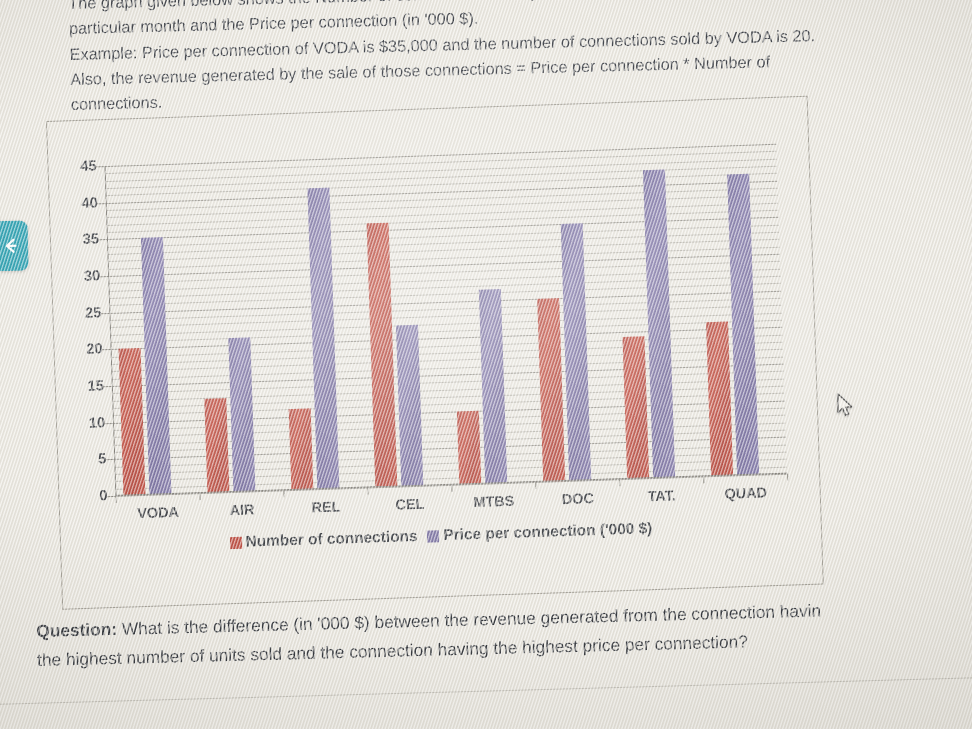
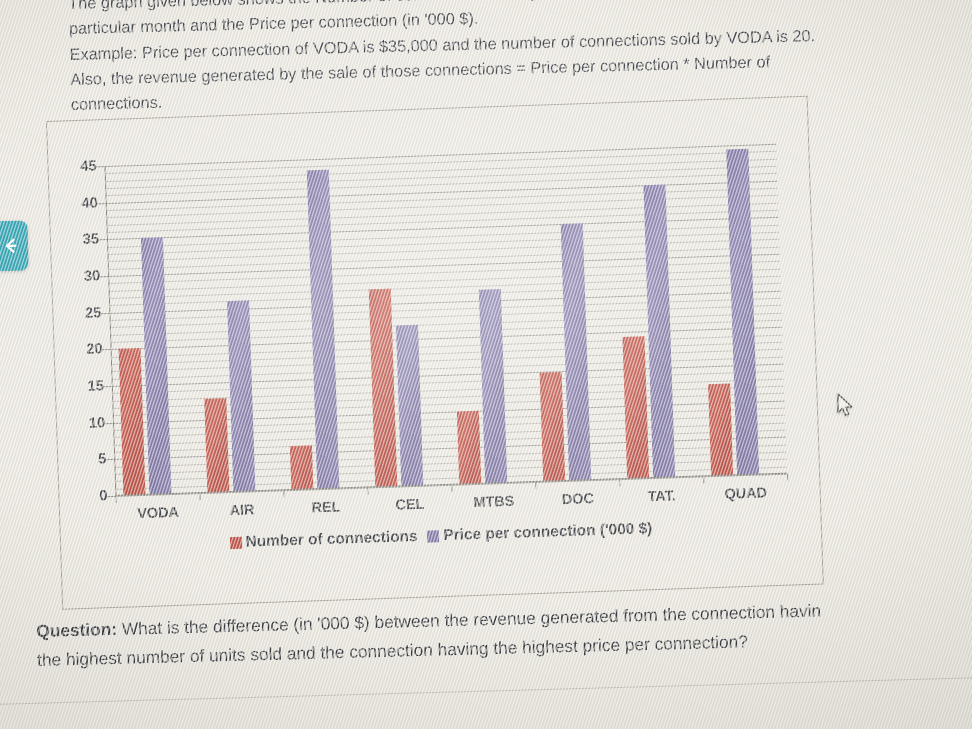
Price per connection ('000 $)/AIR: 21 -> 26
Number of connections/REL: 11 -> 6
Price per connection ('000 $)/REL: 41 -> 44
Number of connections/CEL: 36 -> 27
Number of connections/DOC: 25 -> 15
Price per connection ('000 $)/TAT.: 42 -> 40
Number of connections/QUAD: 21 -> 12
Price per connection ('000 $)/QUAD: 41 -> 44
